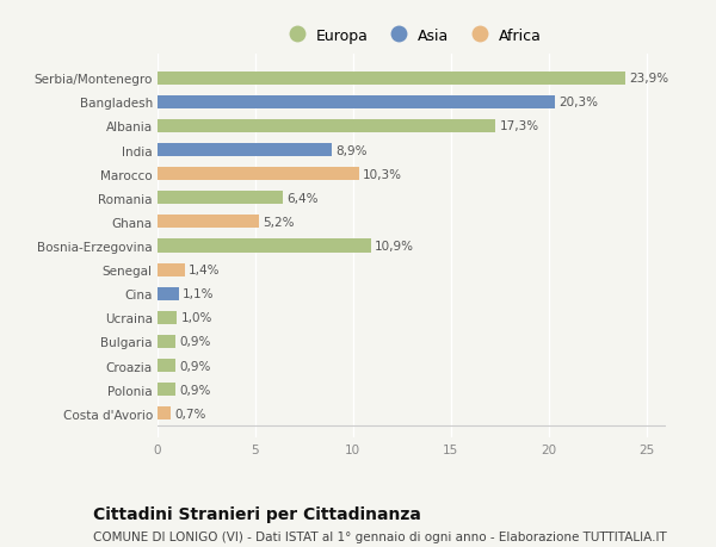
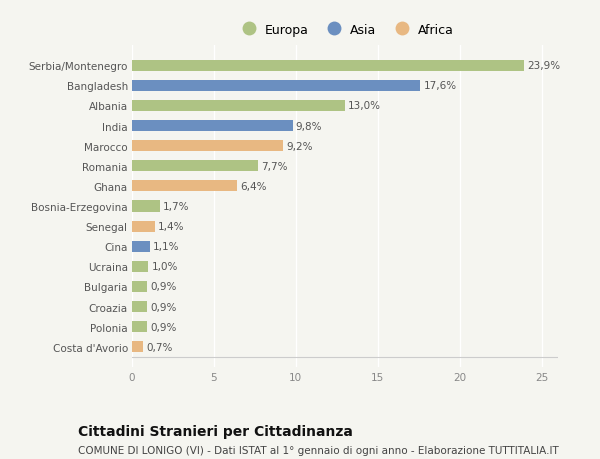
Bangladesh: 20,3% -> 17,6%
Albania: 17,3% -> 13,0%
India: 8,9% -> 9,8%
Marocco: 10,3% -> 9,2%
Romania: 6,4% -> 7,7%
Ghana: 5,2% -> 6,4%
Bosnia-Erzegovina: 10,9% -> 1,7%
